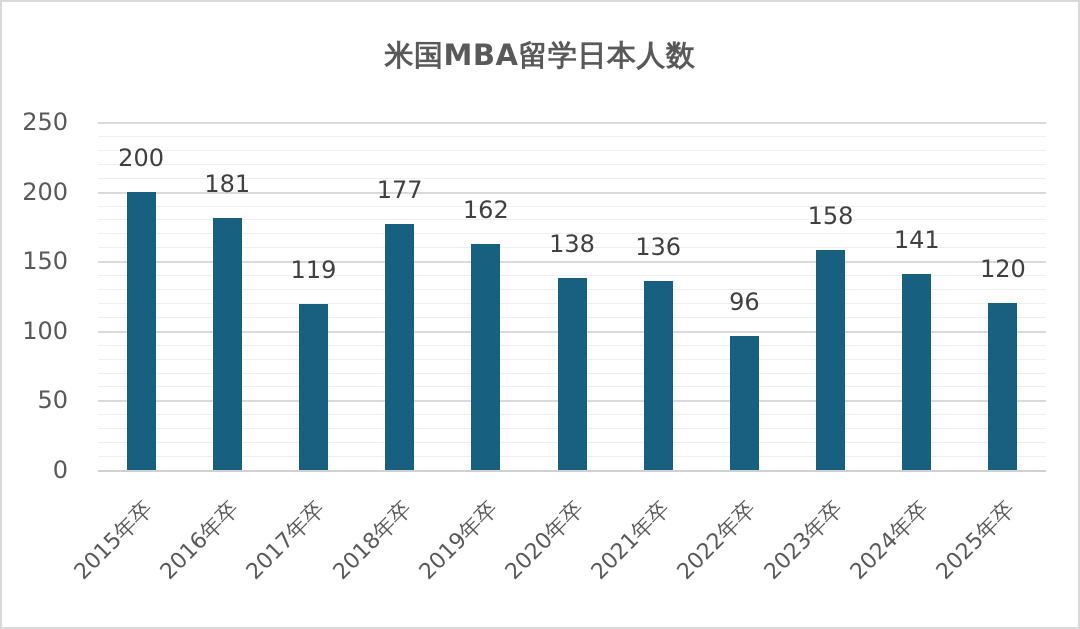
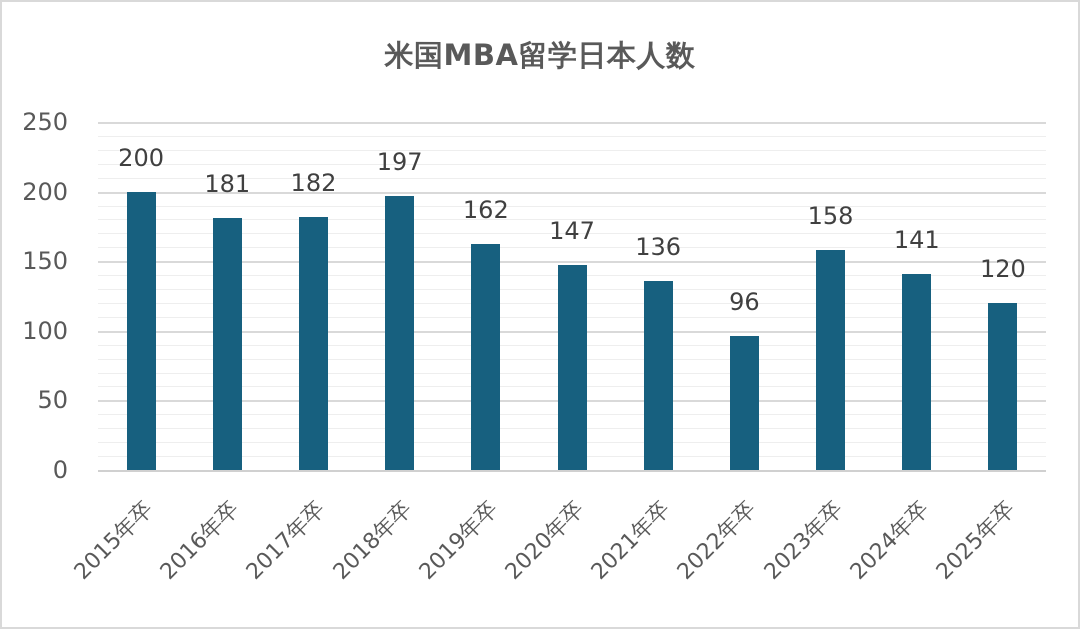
2017年卒: 119 -> 182
2018年卒: 177 -> 197
2020年卒: 138 -> 147
